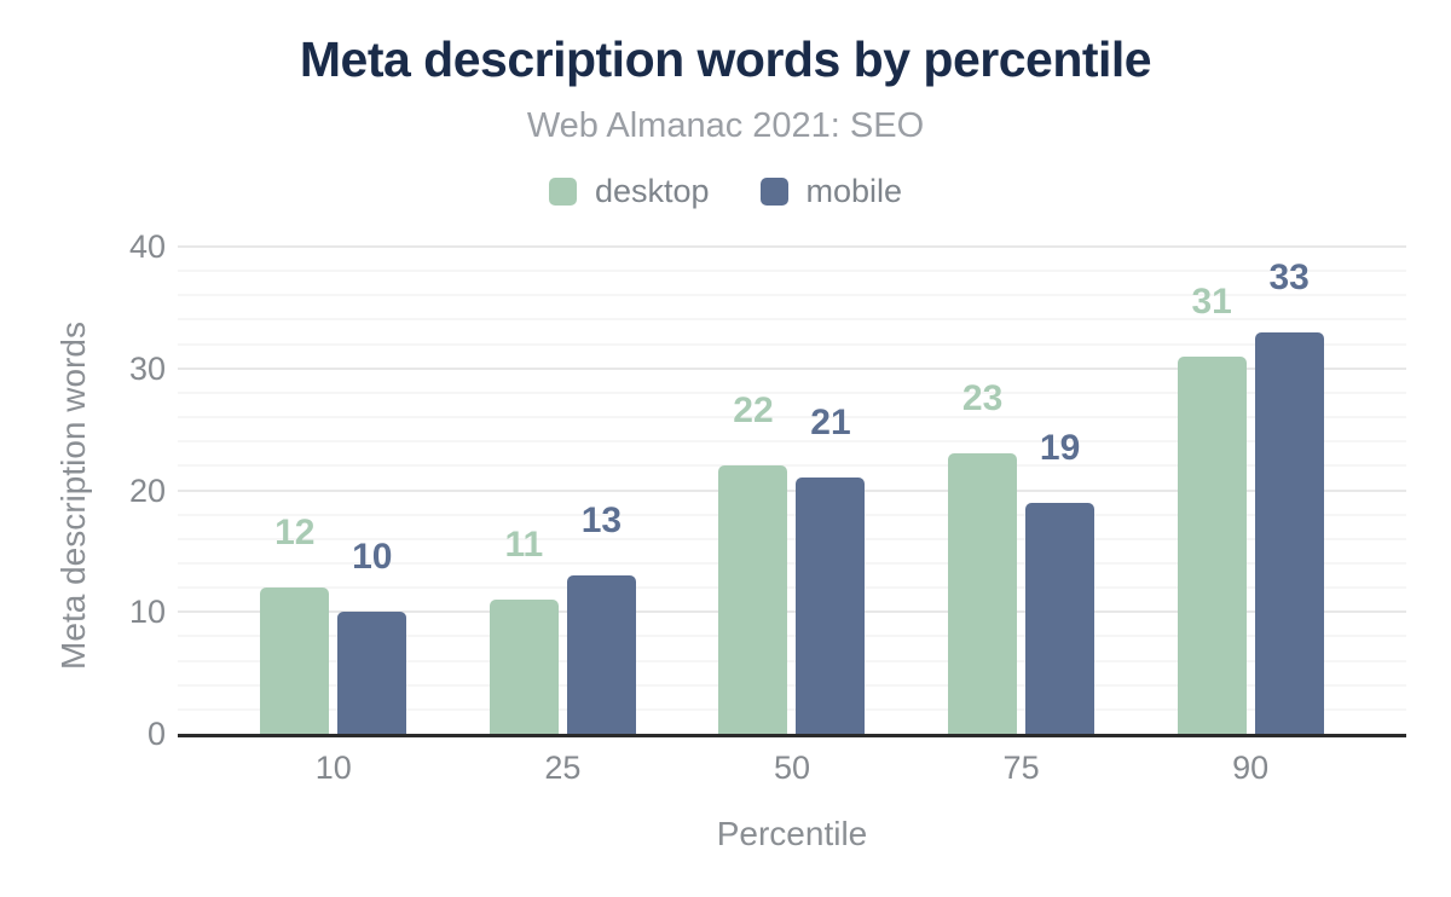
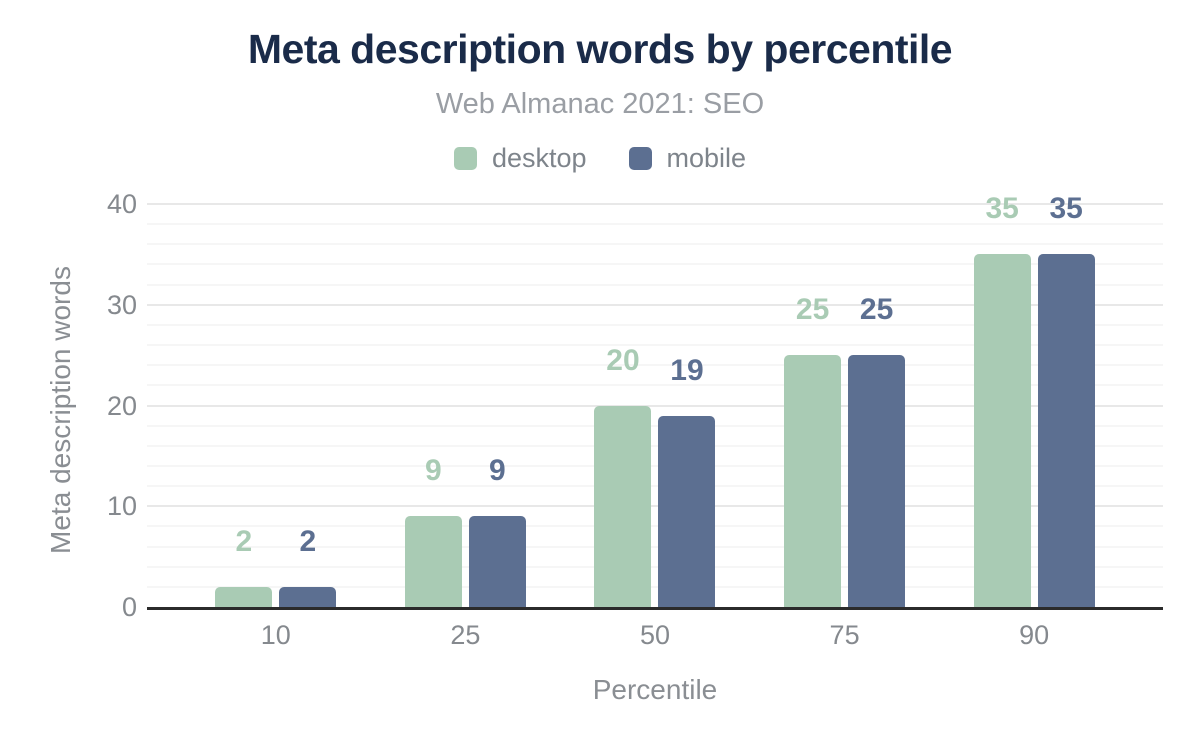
desktop/10: 12 -> 2
mobile/10: 10 -> 2
desktop/25: 11 -> 9
mobile/25: 13 -> 9
desktop/50: 22 -> 20
mobile/50: 21 -> 19
desktop/75: 23 -> 25
mobile/75: 19 -> 25
desktop/90: 31 -> 35
mobile/90: 33 -> 35
